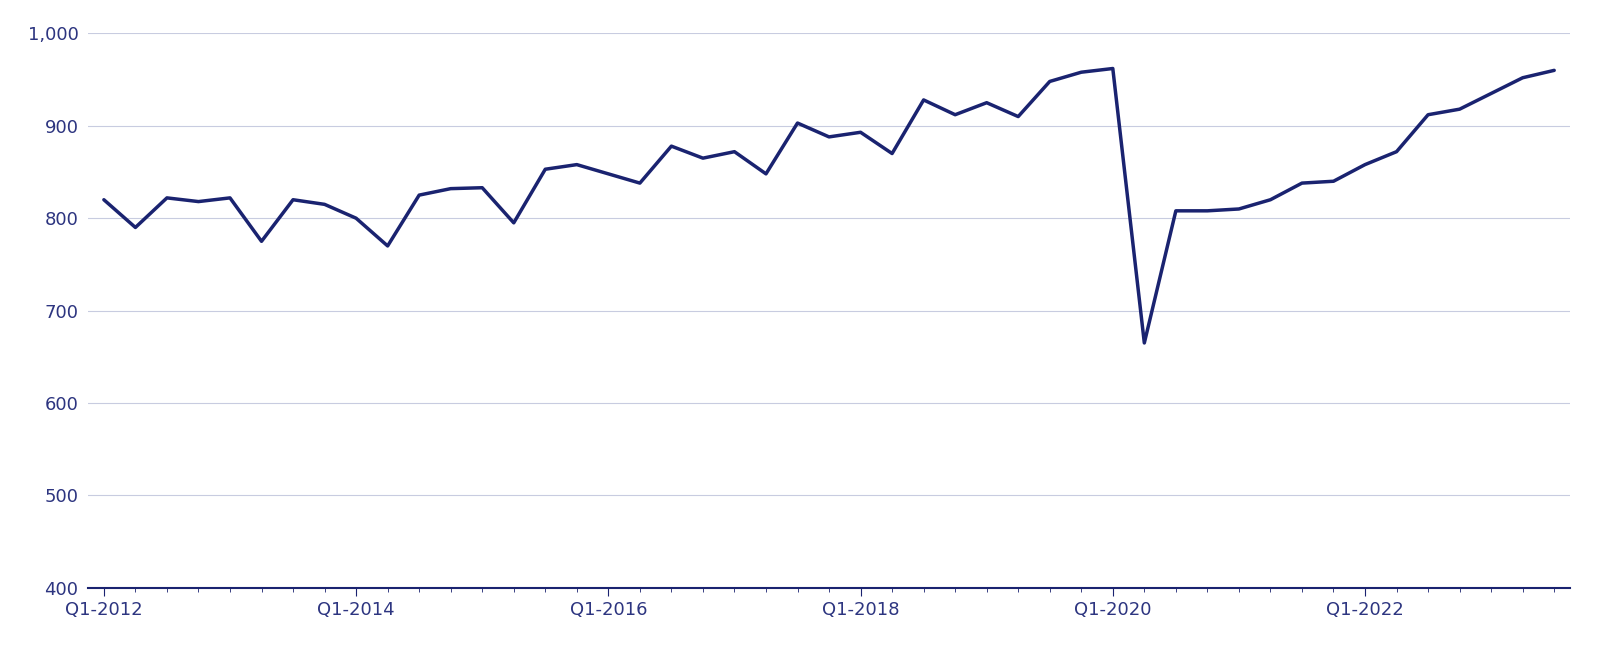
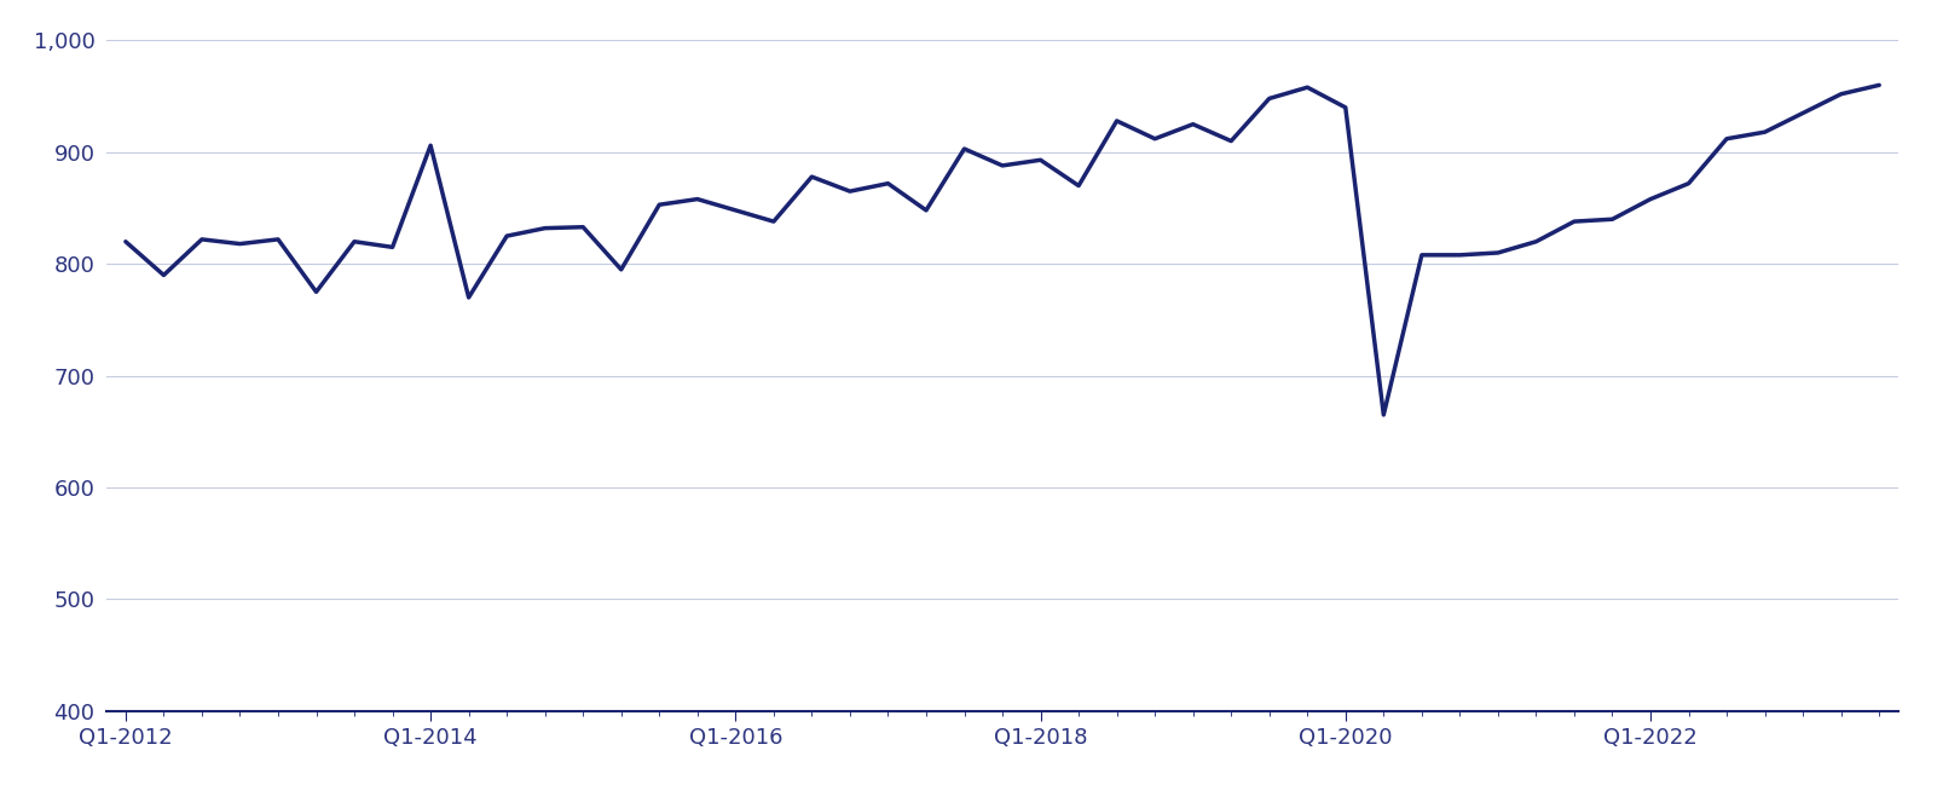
Q1-2014: 800 -> 906
Q1-2020: 962 -> 940
